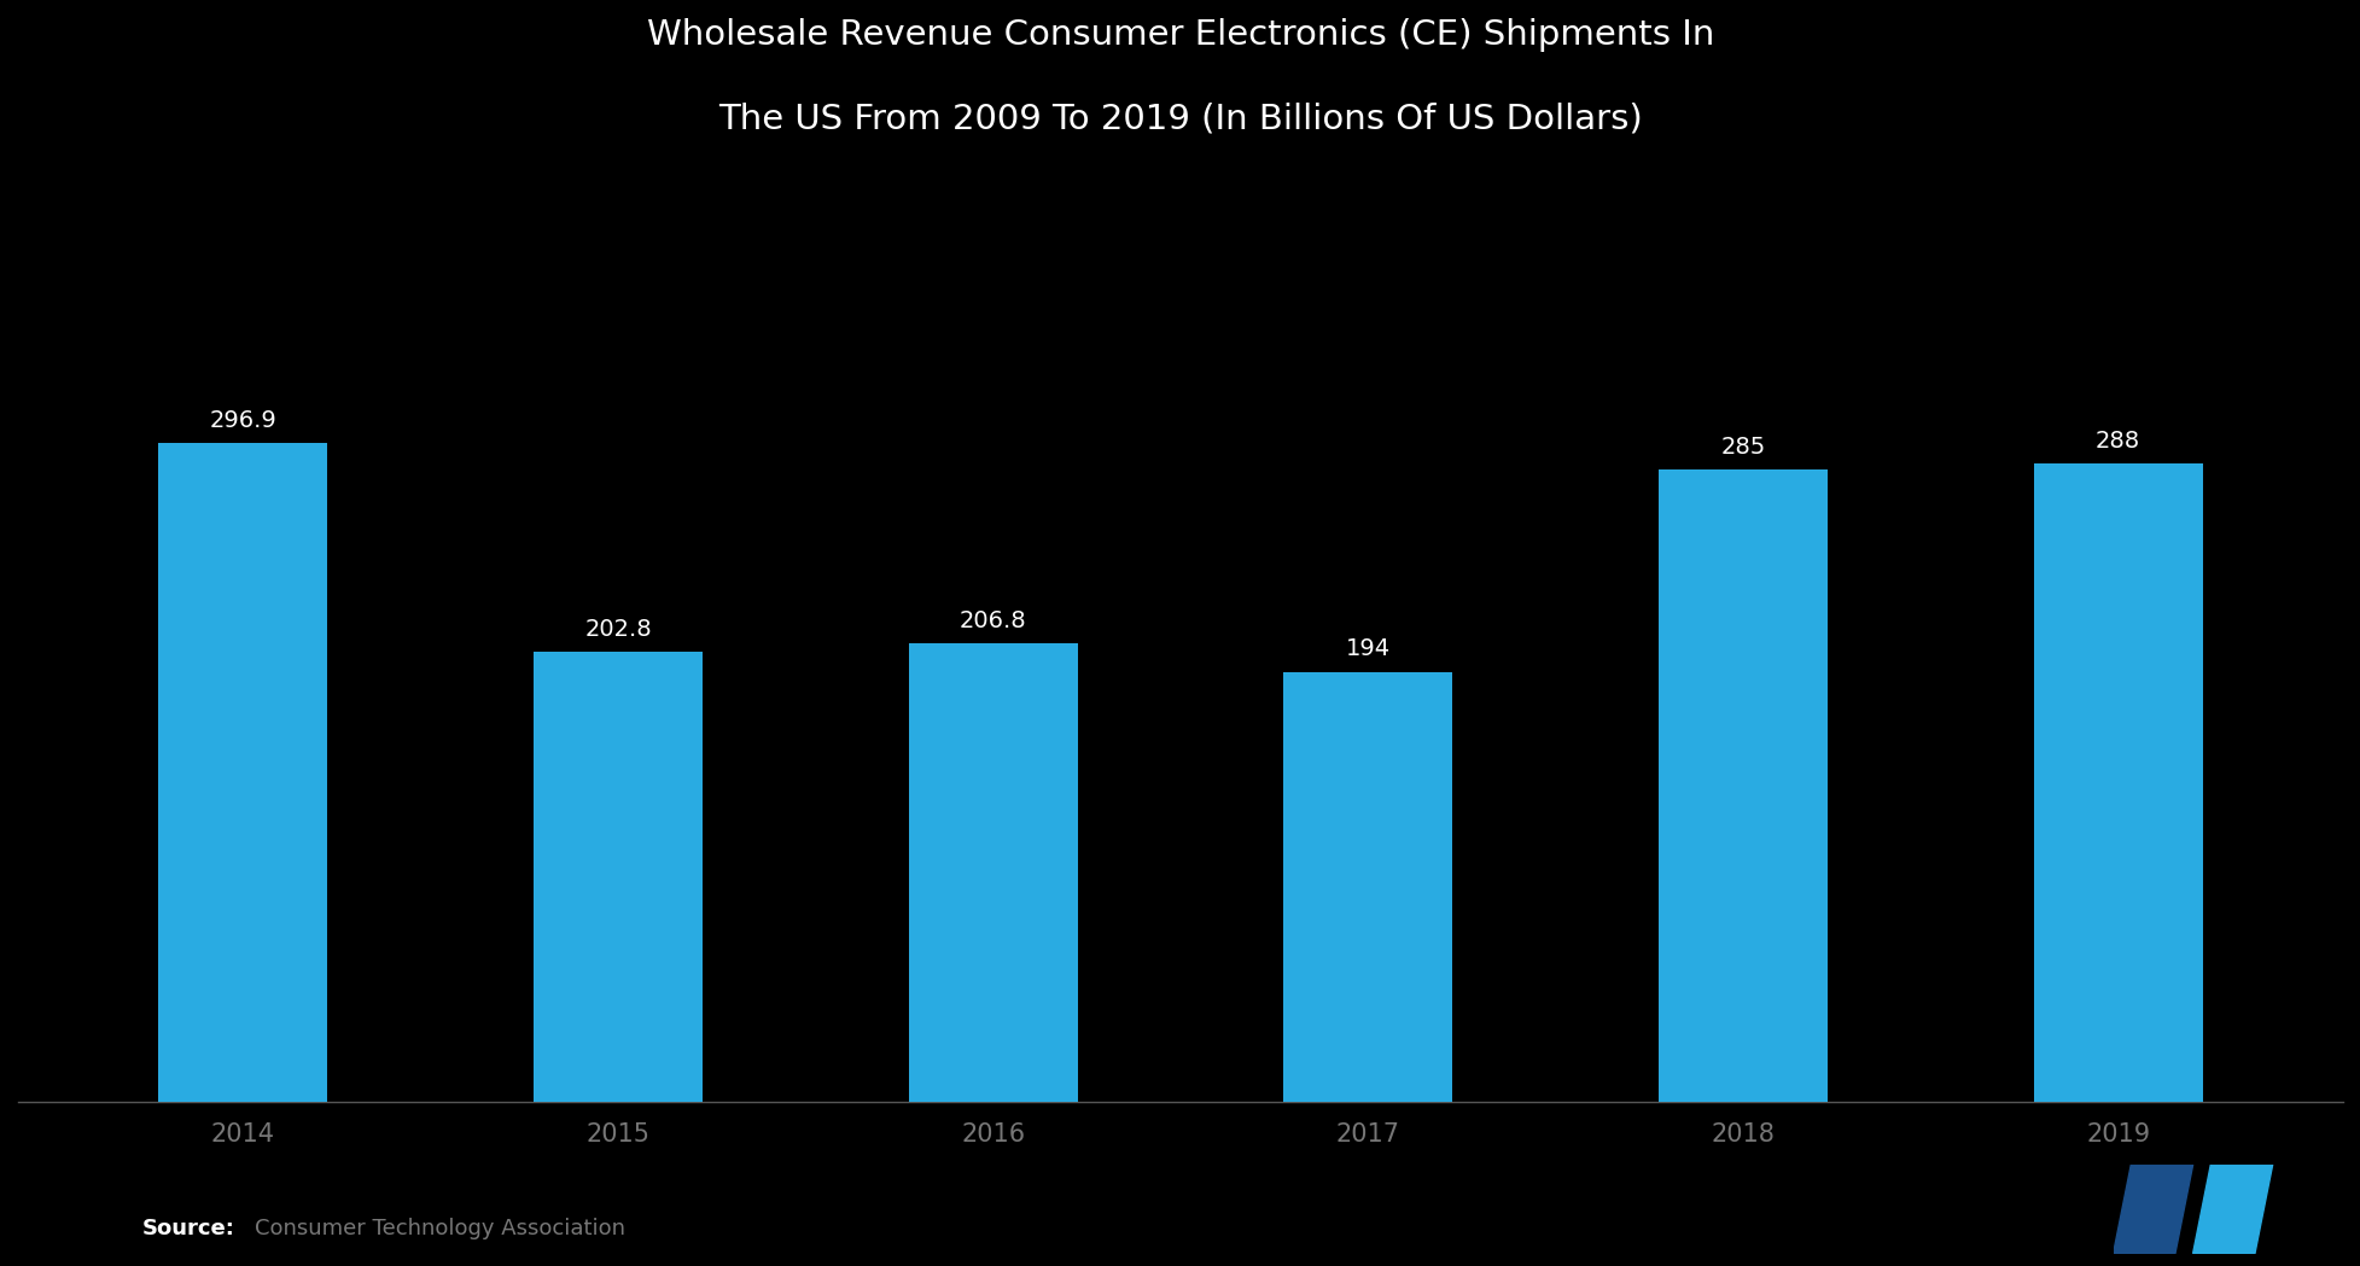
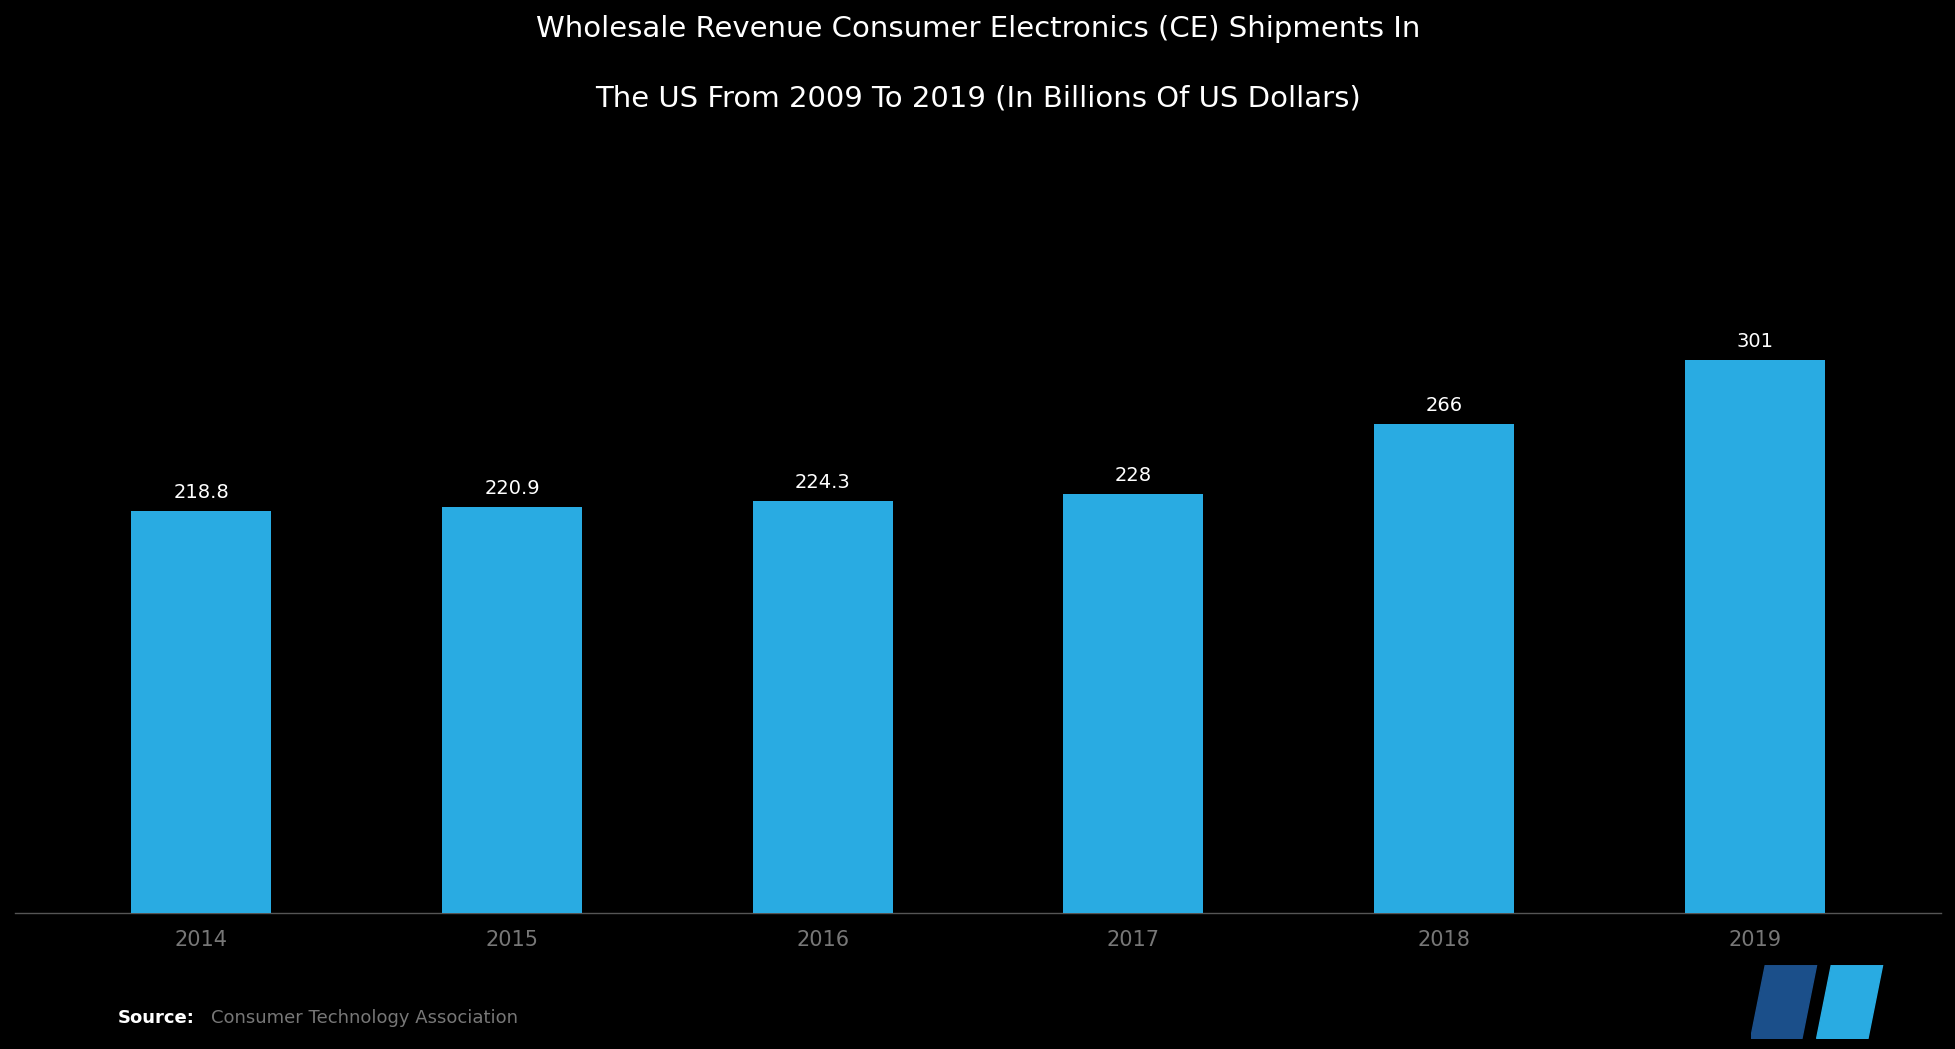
2014: 296.9 -> 218.8
2015: 202.8 -> 220.9
2016: 206.8 -> 224.3
2017: 194 -> 228
2018: 285 -> 266
2019: 288 -> 301
